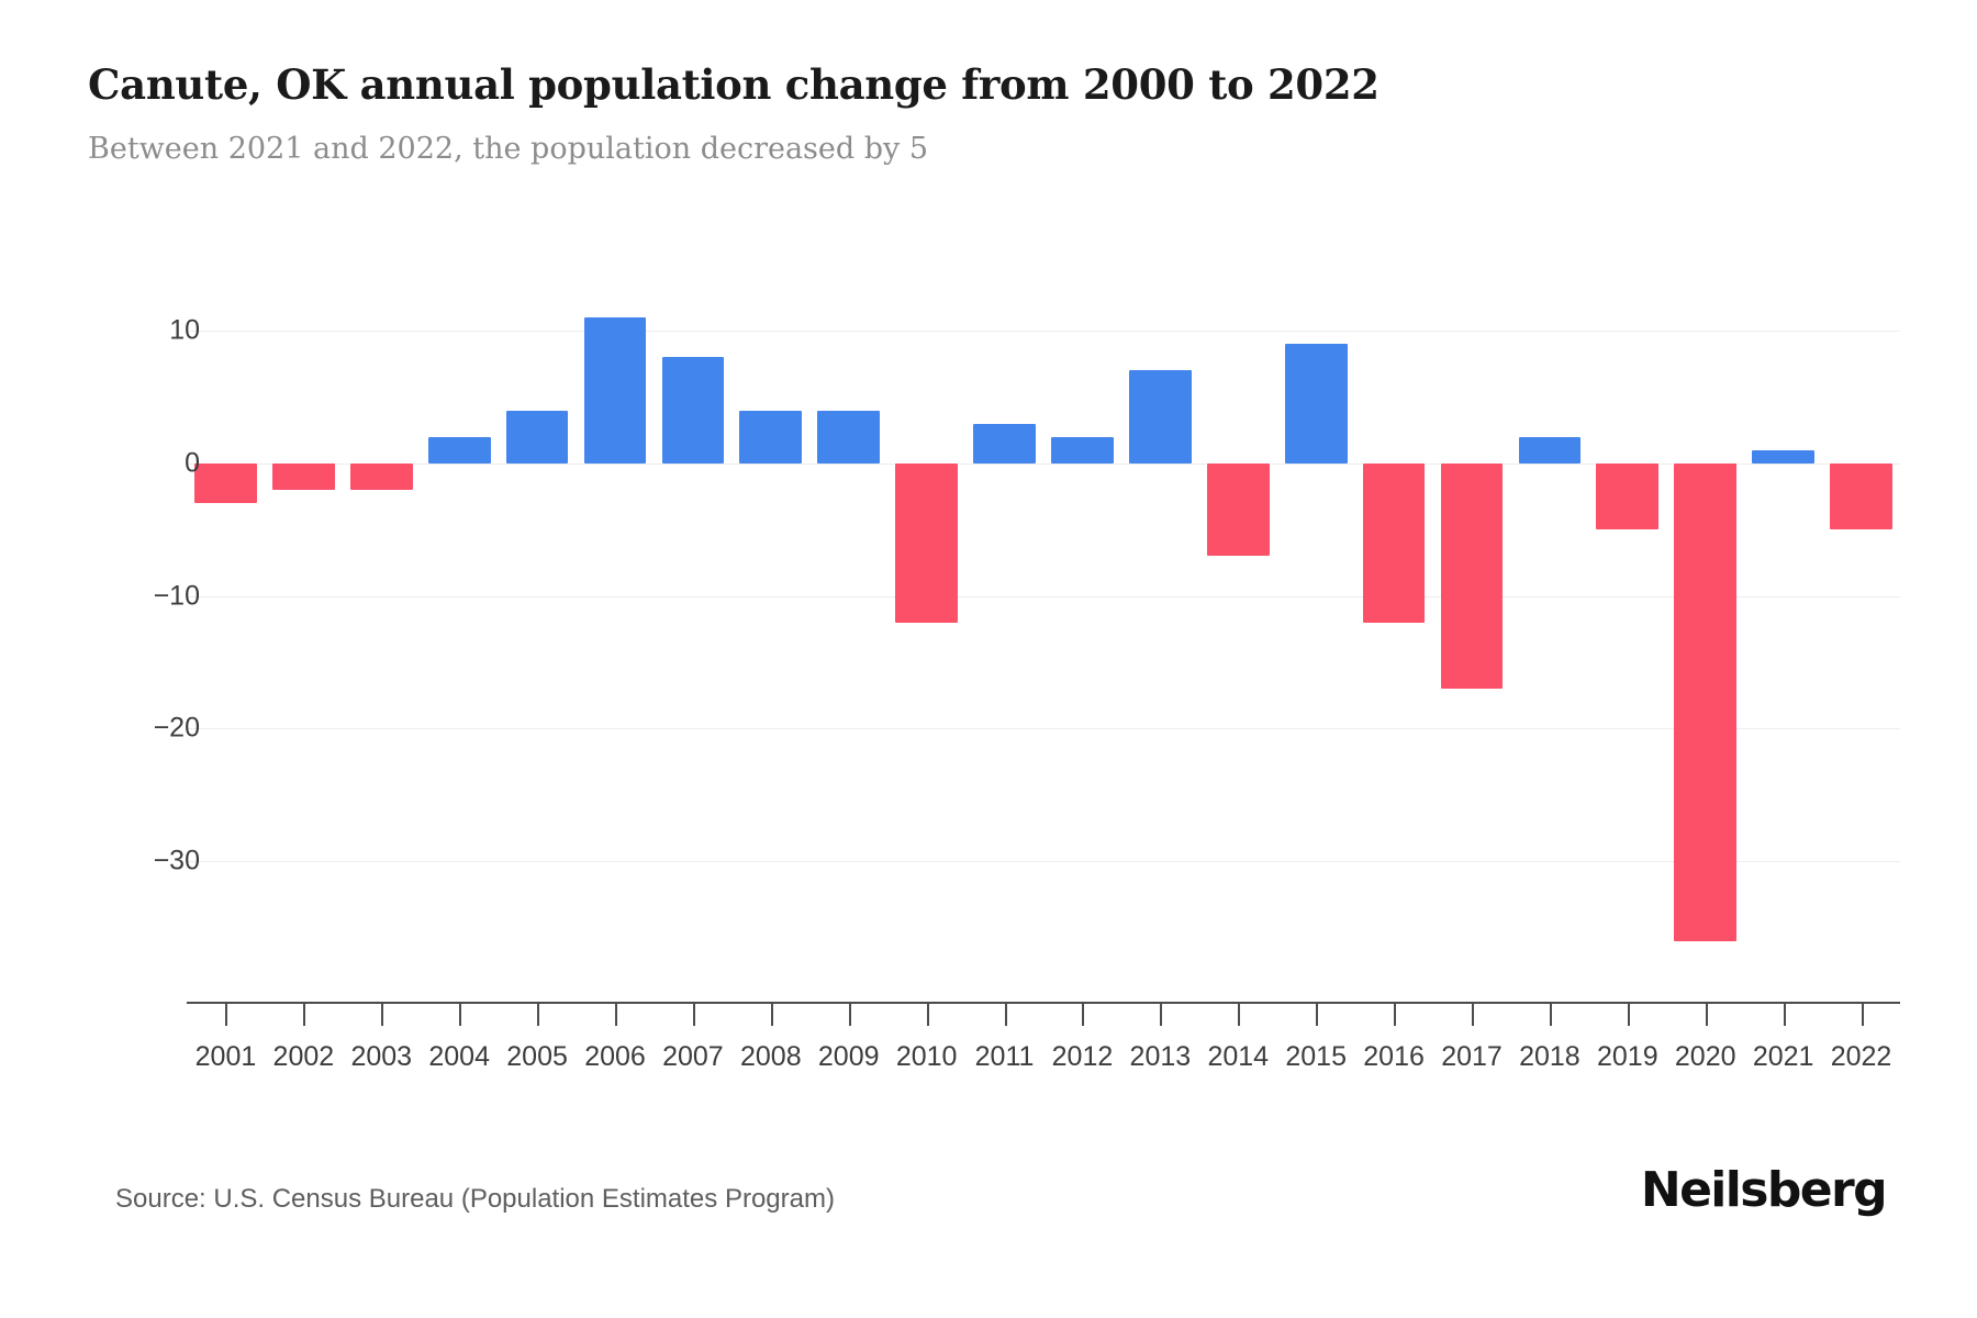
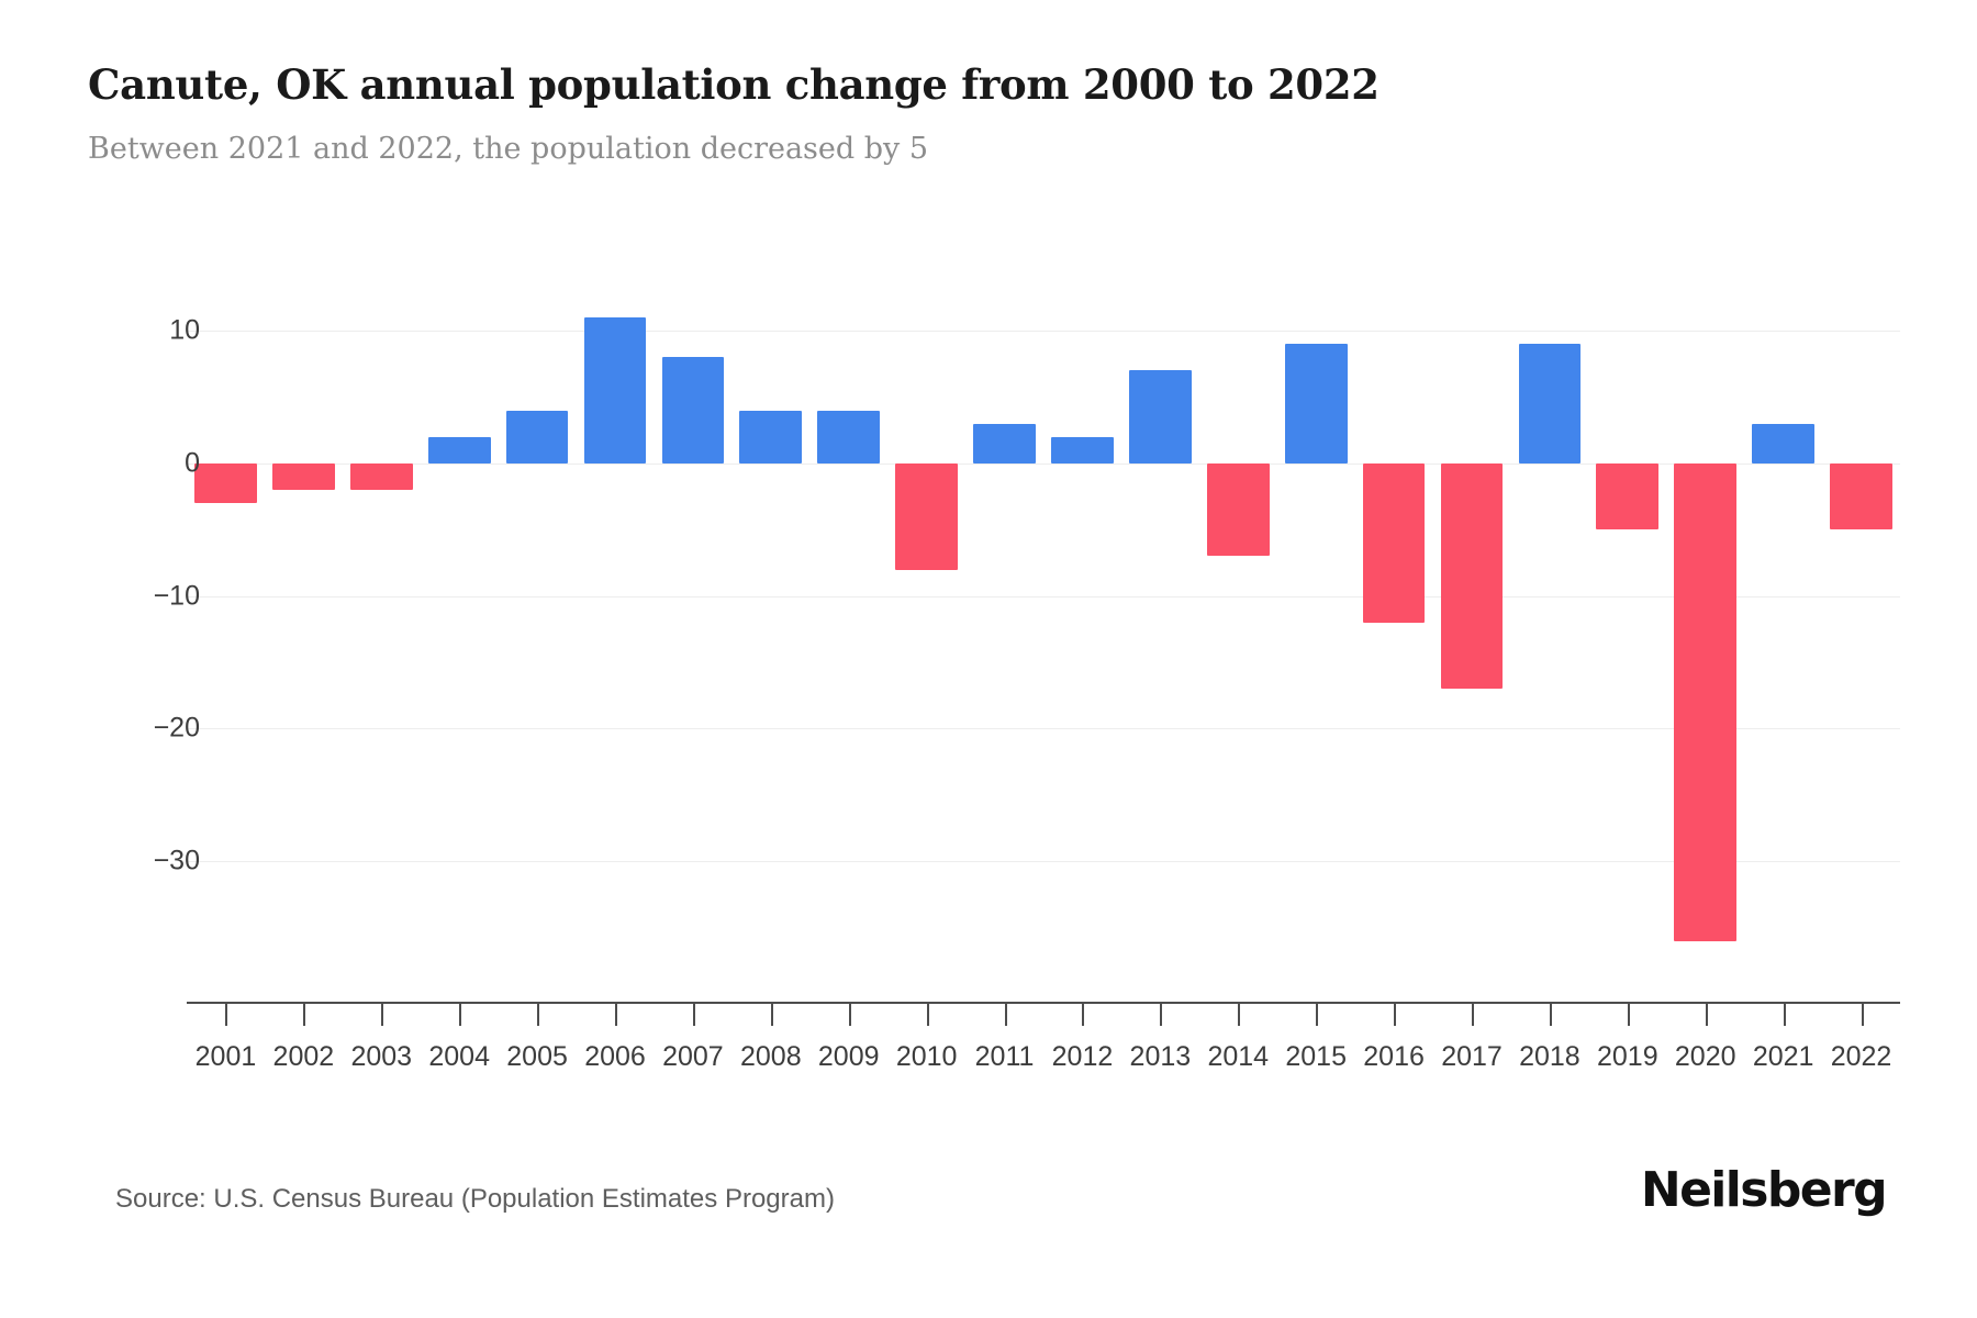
2010: -12 -> -8
2018: 2 -> 9
2021: 1 -> 3
